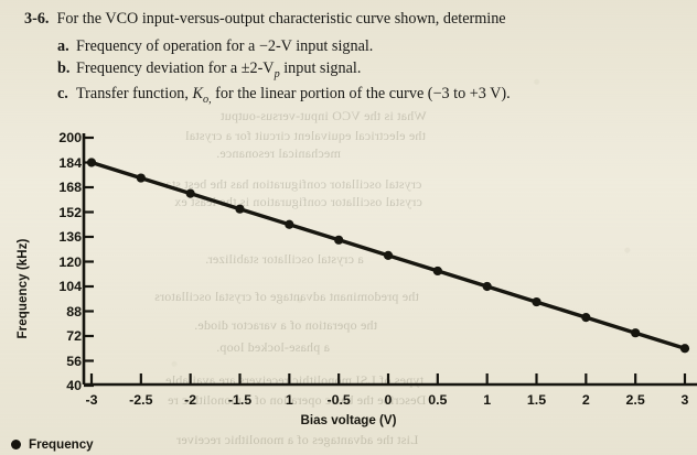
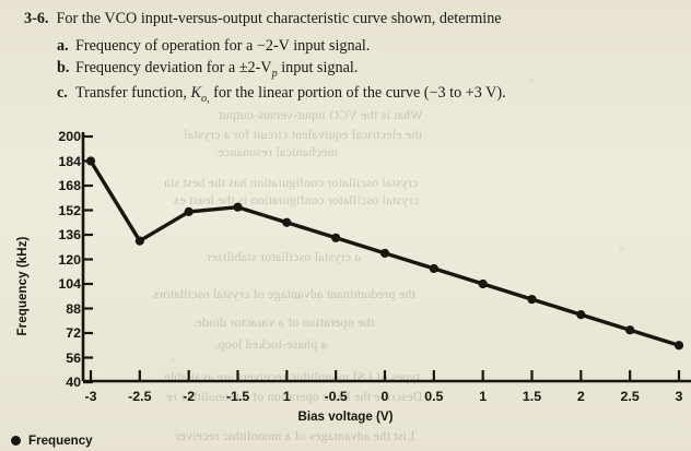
-2.5: 174 -> 132
-2: 164 -> 151
